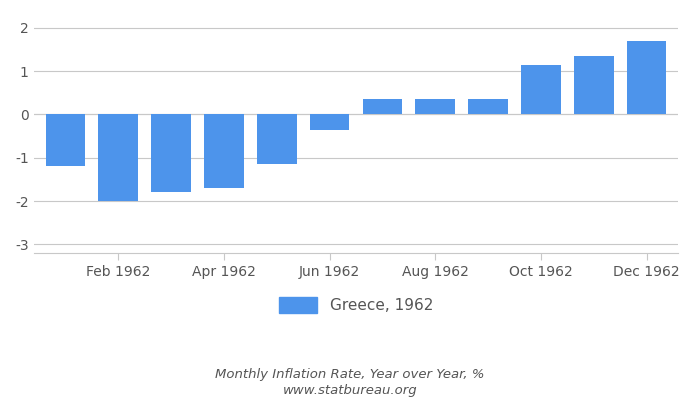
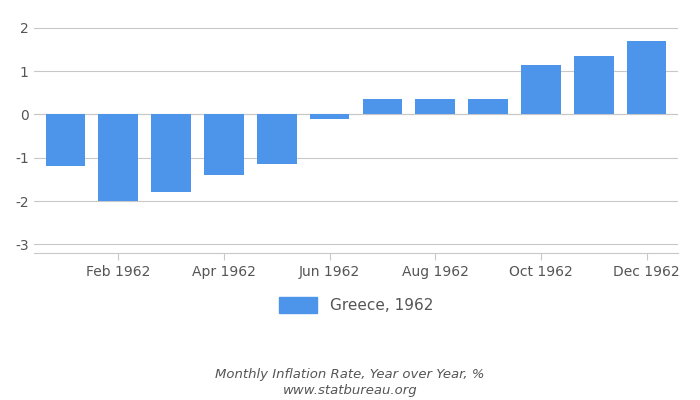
Apr 1962: -1.70 -> -1.40
Jun 1962: -0.35 -> -0.10
